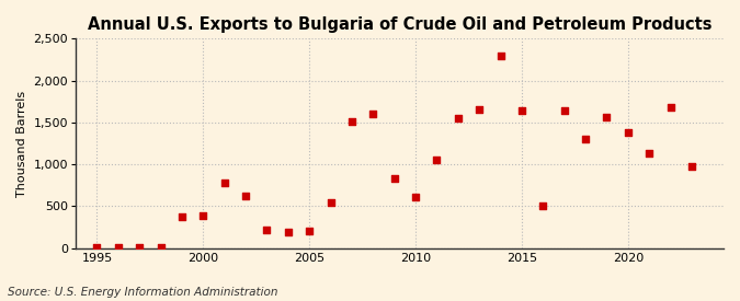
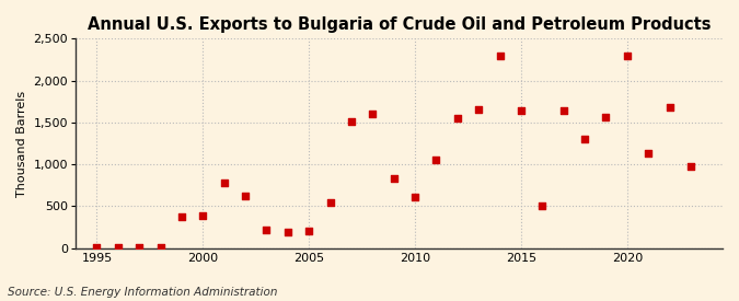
2020: 1,380 -> 2,300
